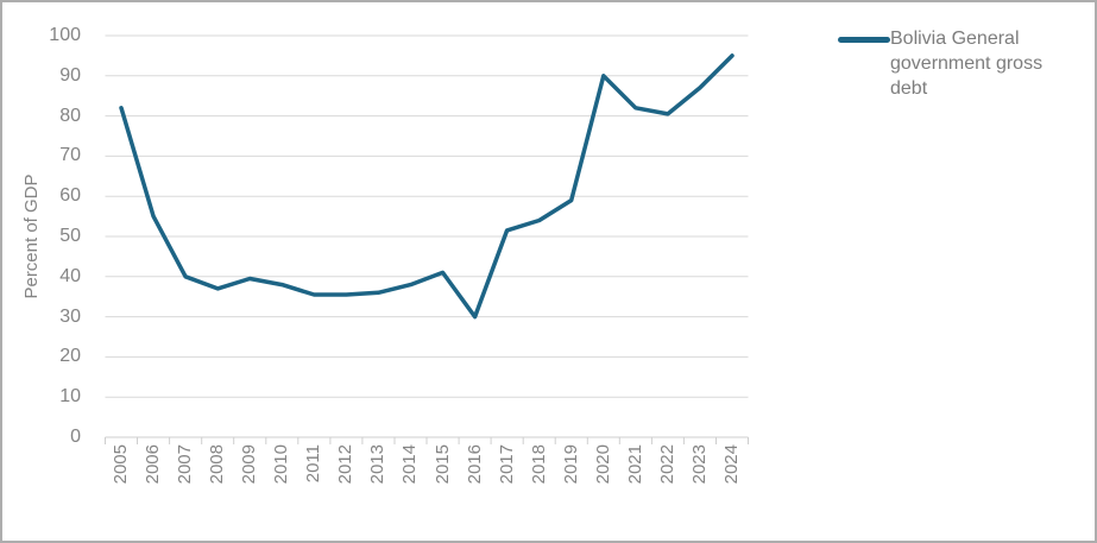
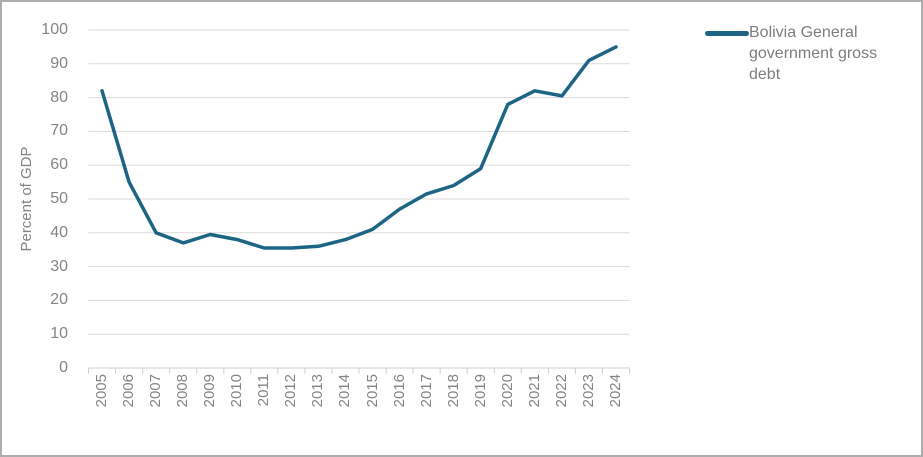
2016: 30 -> 47
2020: 90 -> 78
2023: 87 -> 91
